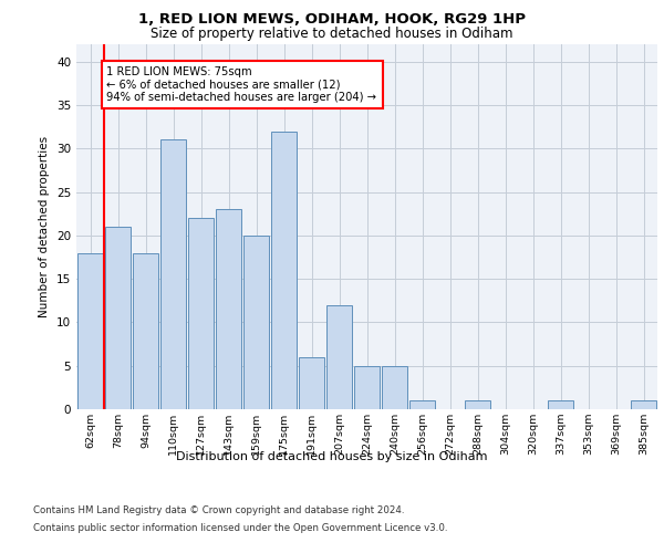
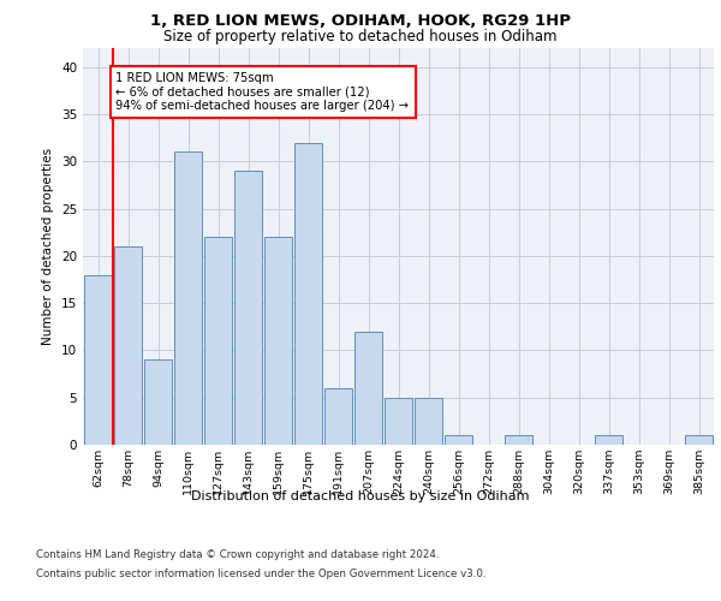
94sqm: 18 -> 9
143sqm: 23 -> 29
159sqm: 20 -> 22
